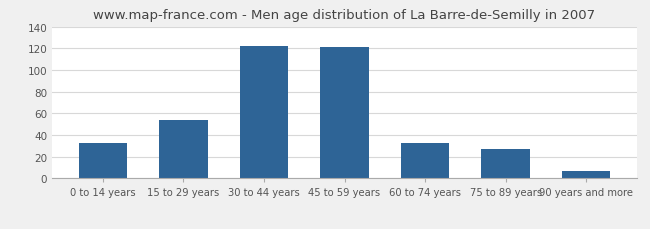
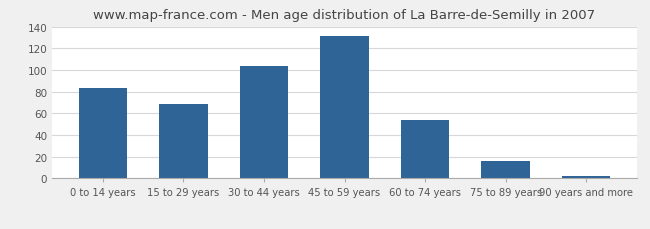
0 to 14 years: 33 -> 83
15 to 29 years: 54 -> 69
30 to 44 years: 122 -> 104
45 to 59 years: 121 -> 131
60 to 74 years: 33 -> 54
75 to 89 years: 27 -> 16
90 years and more: 7 -> 2
